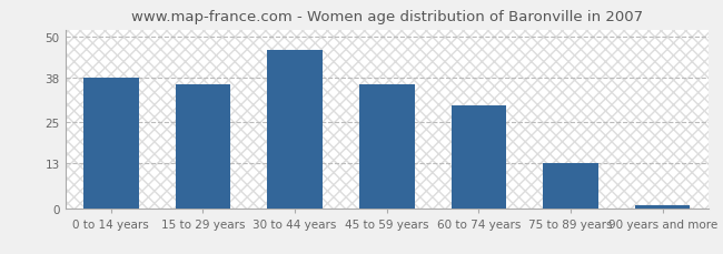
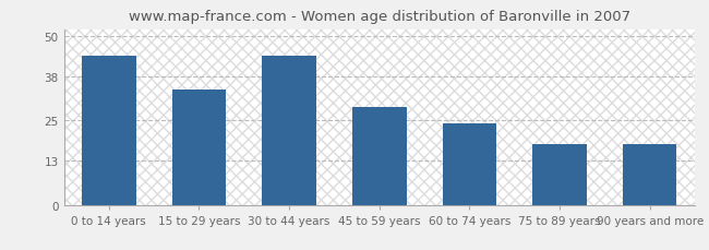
0 to 14 years: 38 -> 44
15 to 29 years: 36 -> 34
30 to 44 years: 46 -> 44
45 to 59 years: 36 -> 29
60 to 74 years: 30 -> 24
75 to 89 years: 13 -> 18
90 years and more: 1 -> 18
